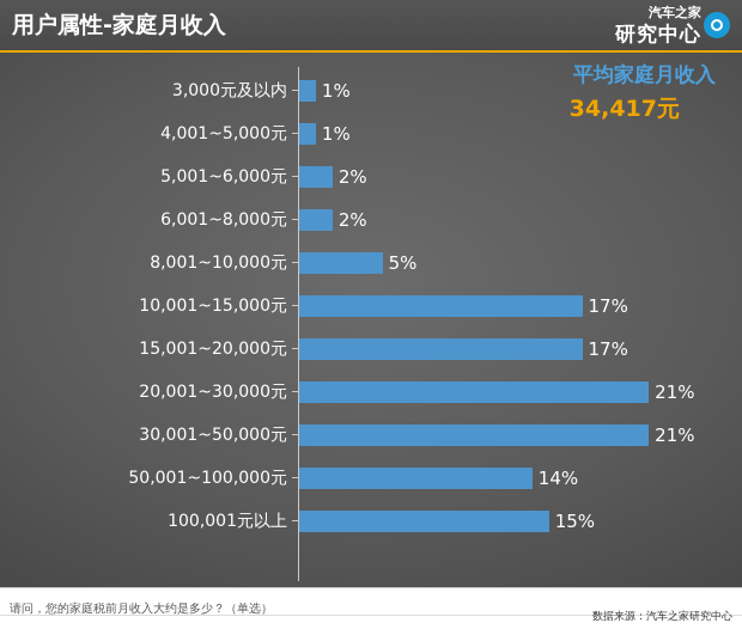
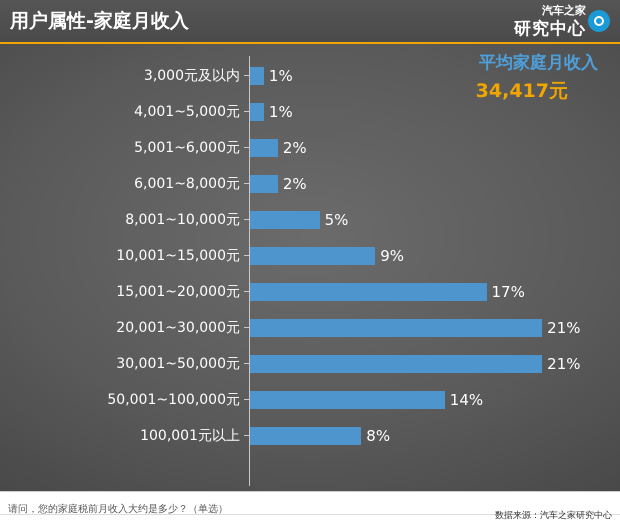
10,001~15,000元: 17% -> 9%
100,001元以上: 15% -> 8%
